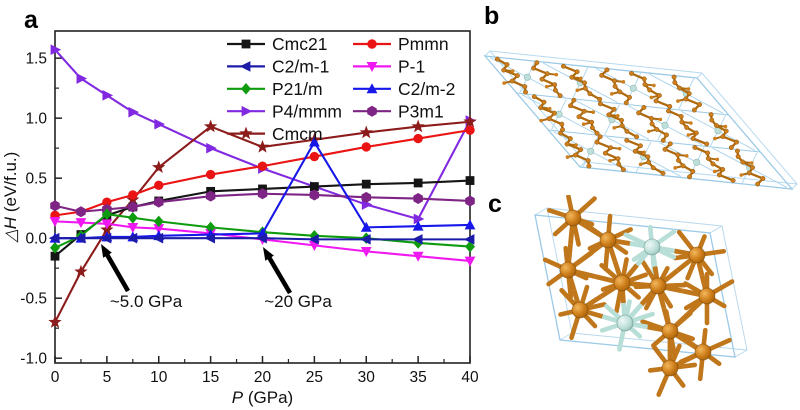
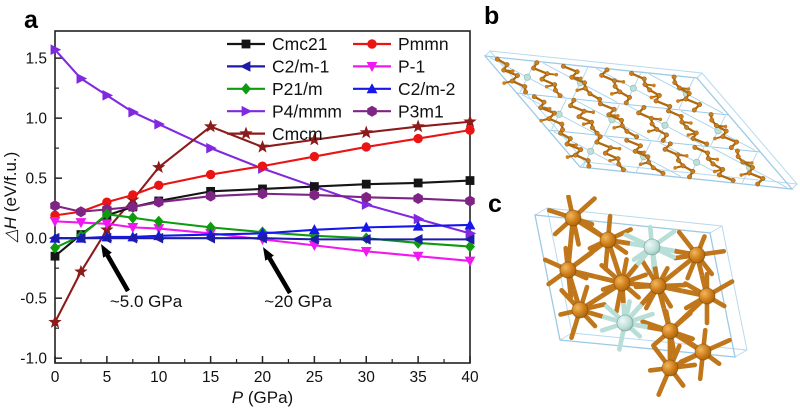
C2/m-2/25: 0.80 -> 0.07
P4/mmm/40: 0.98 -> 0.04
